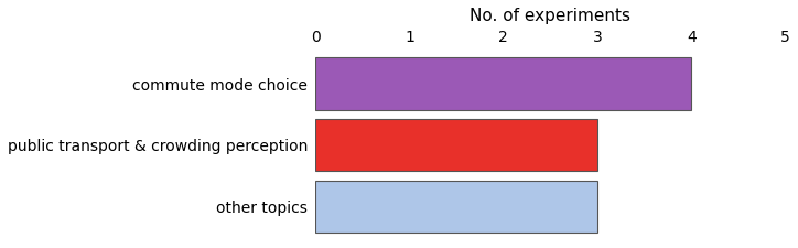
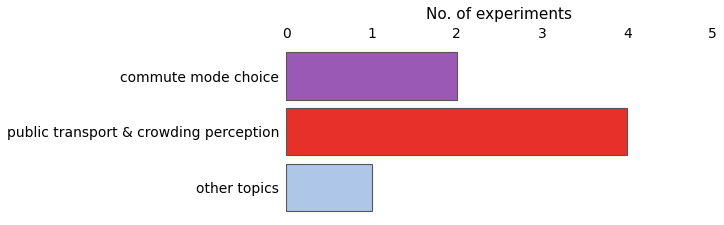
commute mode choice: 4 -> 2
public transport & crowding perception: 3 -> 4
other topics: 3 -> 1
